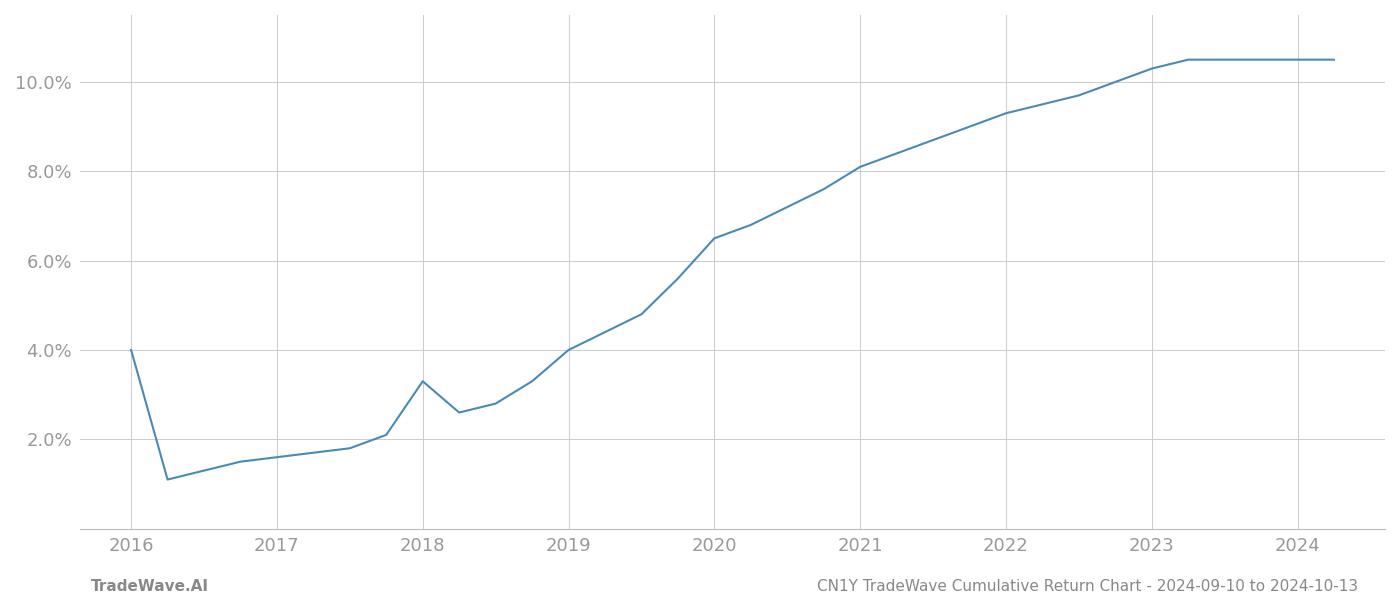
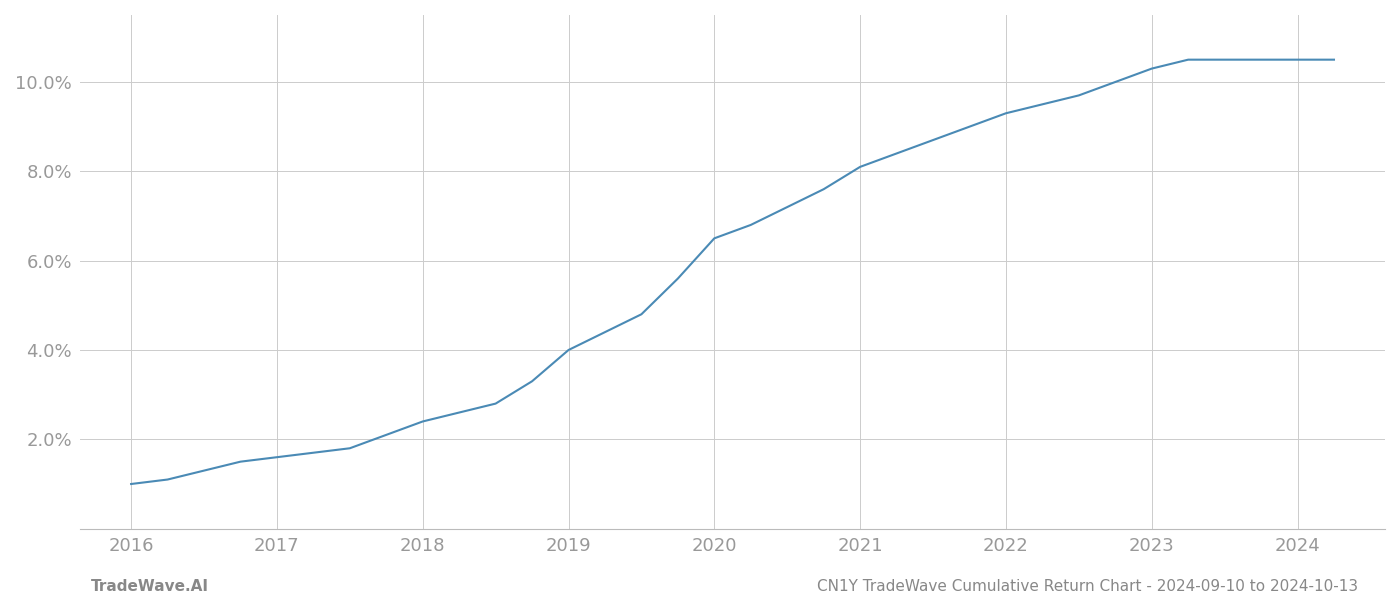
2016: 4.0% -> 1.0%
2018: 3.3% -> 2.4%
